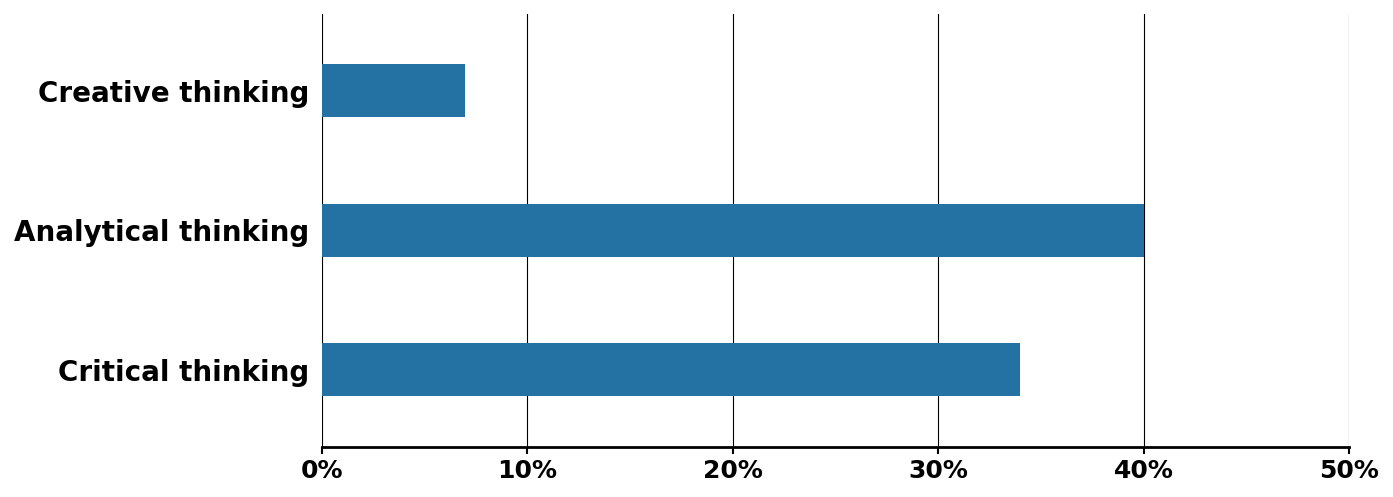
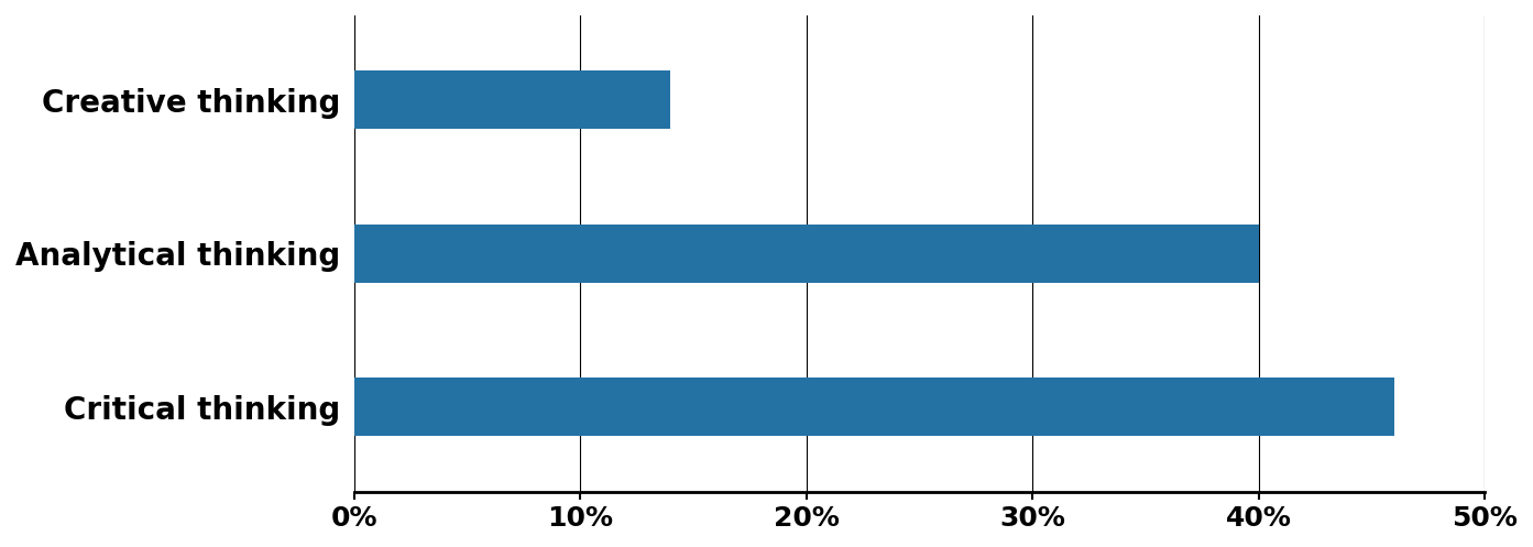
Creative thinking: 7% -> 14%
Critical thinking: 34% -> 46%
